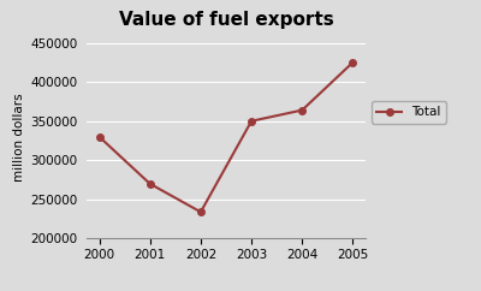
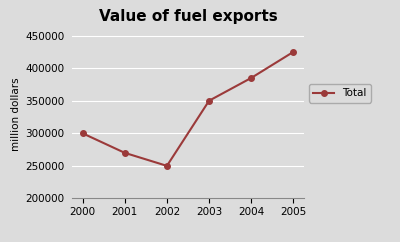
2000: 330000 -> 300000
2002: 234000 -> 250000
2004: 364000 -> 385000
